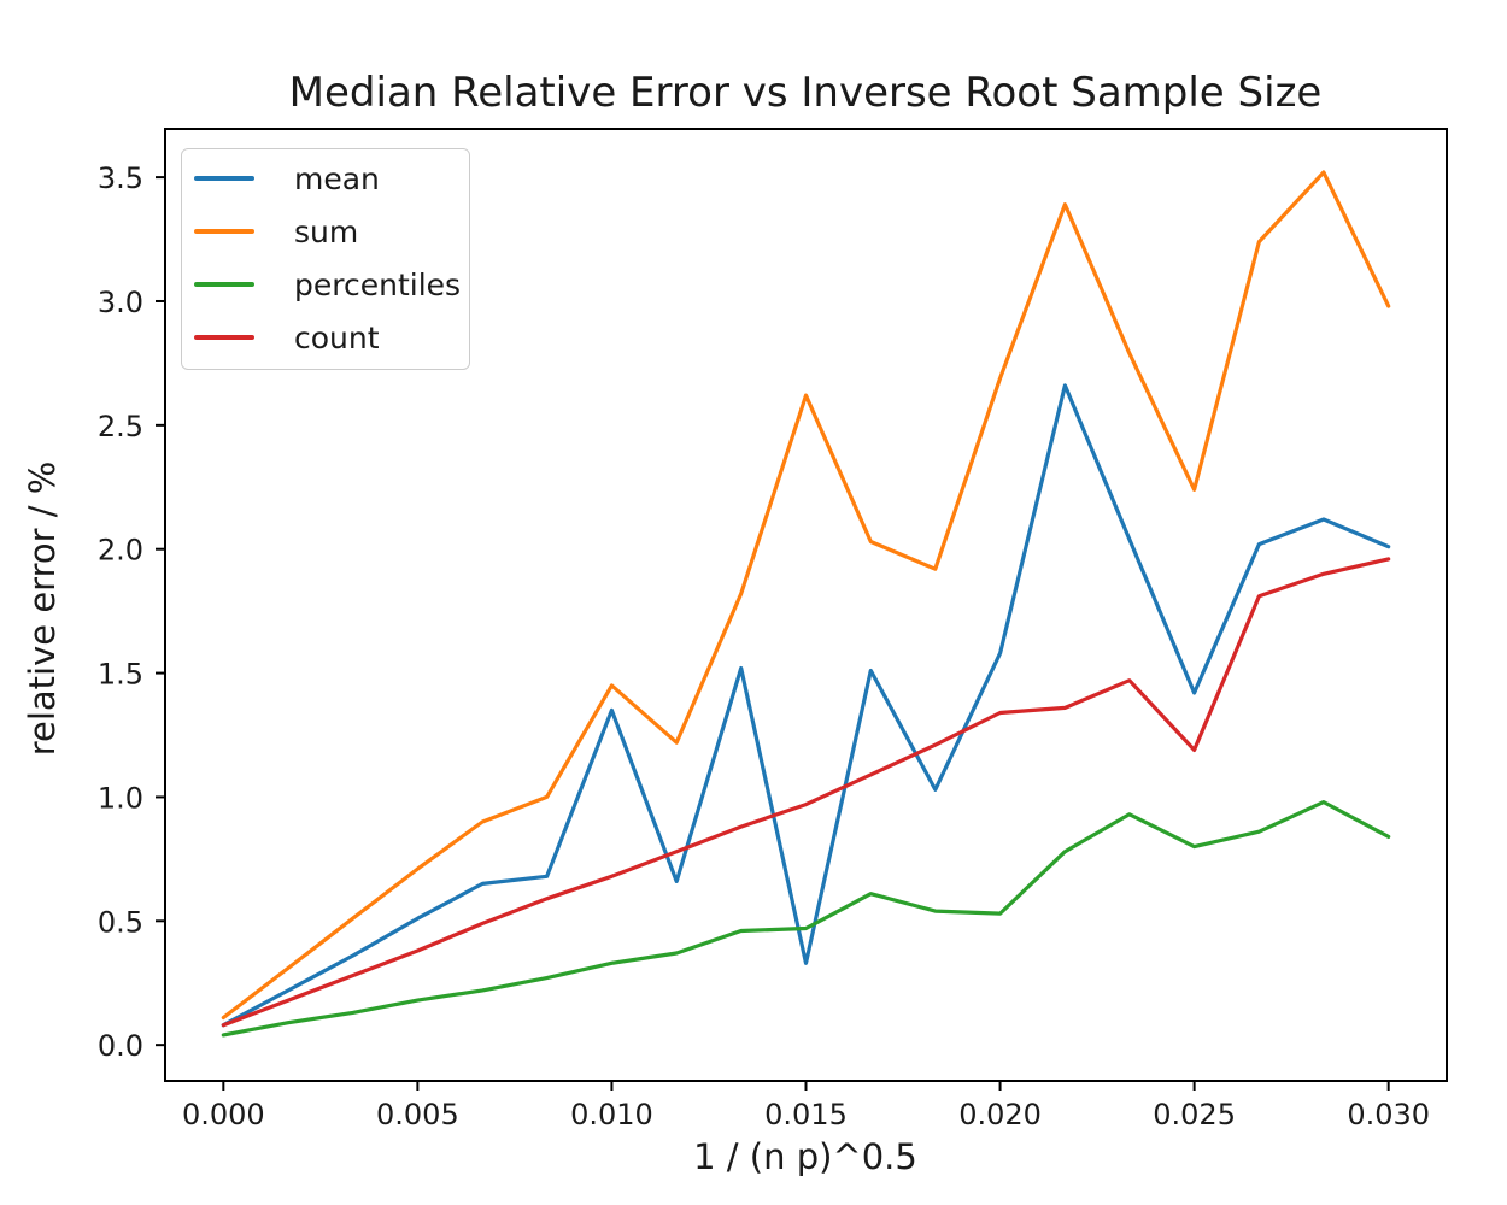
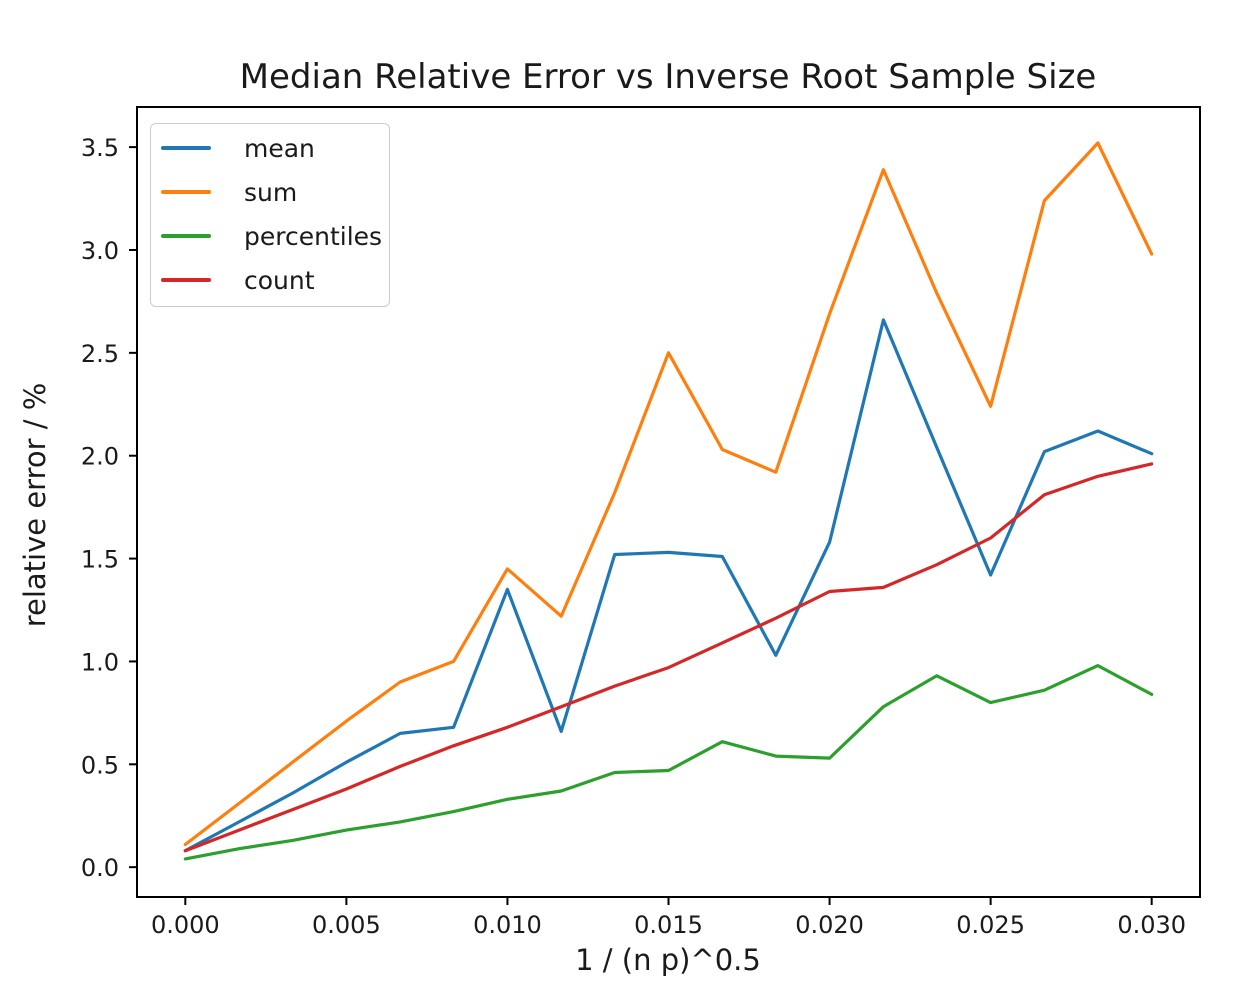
mean/0.015: 0.33 -> 1.53
sum/0.015: 2.62 -> 2.50
count/0.025: 1.19 -> 1.60
